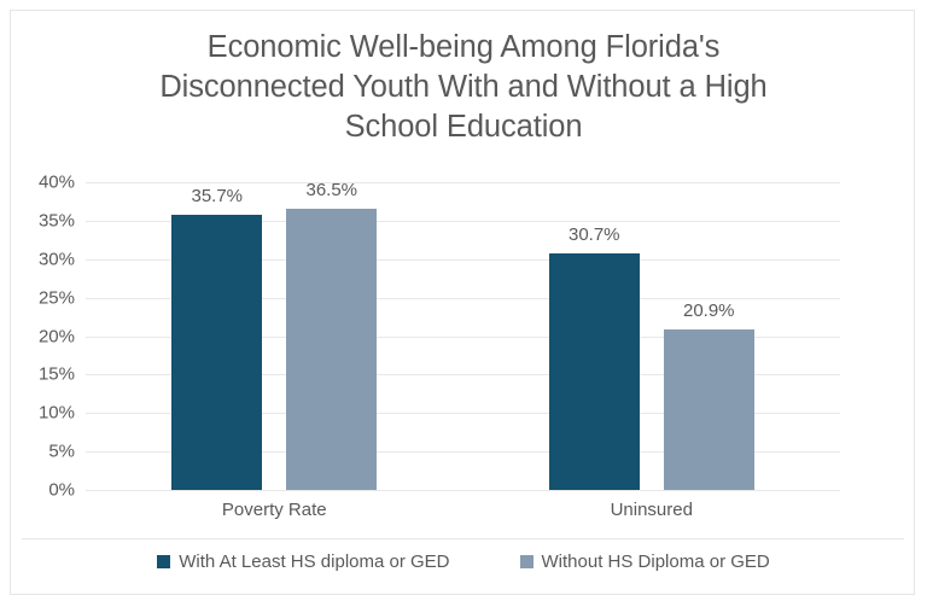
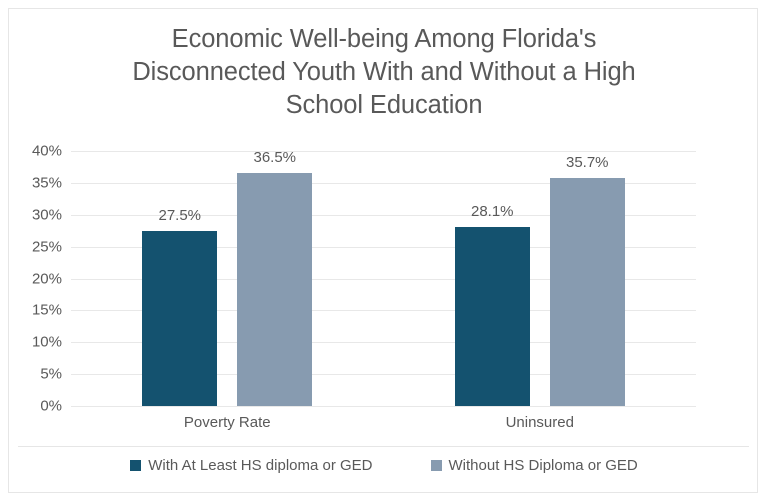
With At Least HS diploma or GED/Poverty Rate: 35.7% -> 27.5%
With At Least HS diploma or GED/Uninsured: 30.7% -> 28.1%
Without HS Diploma or GED/Uninsured: 20.9% -> 35.7%
